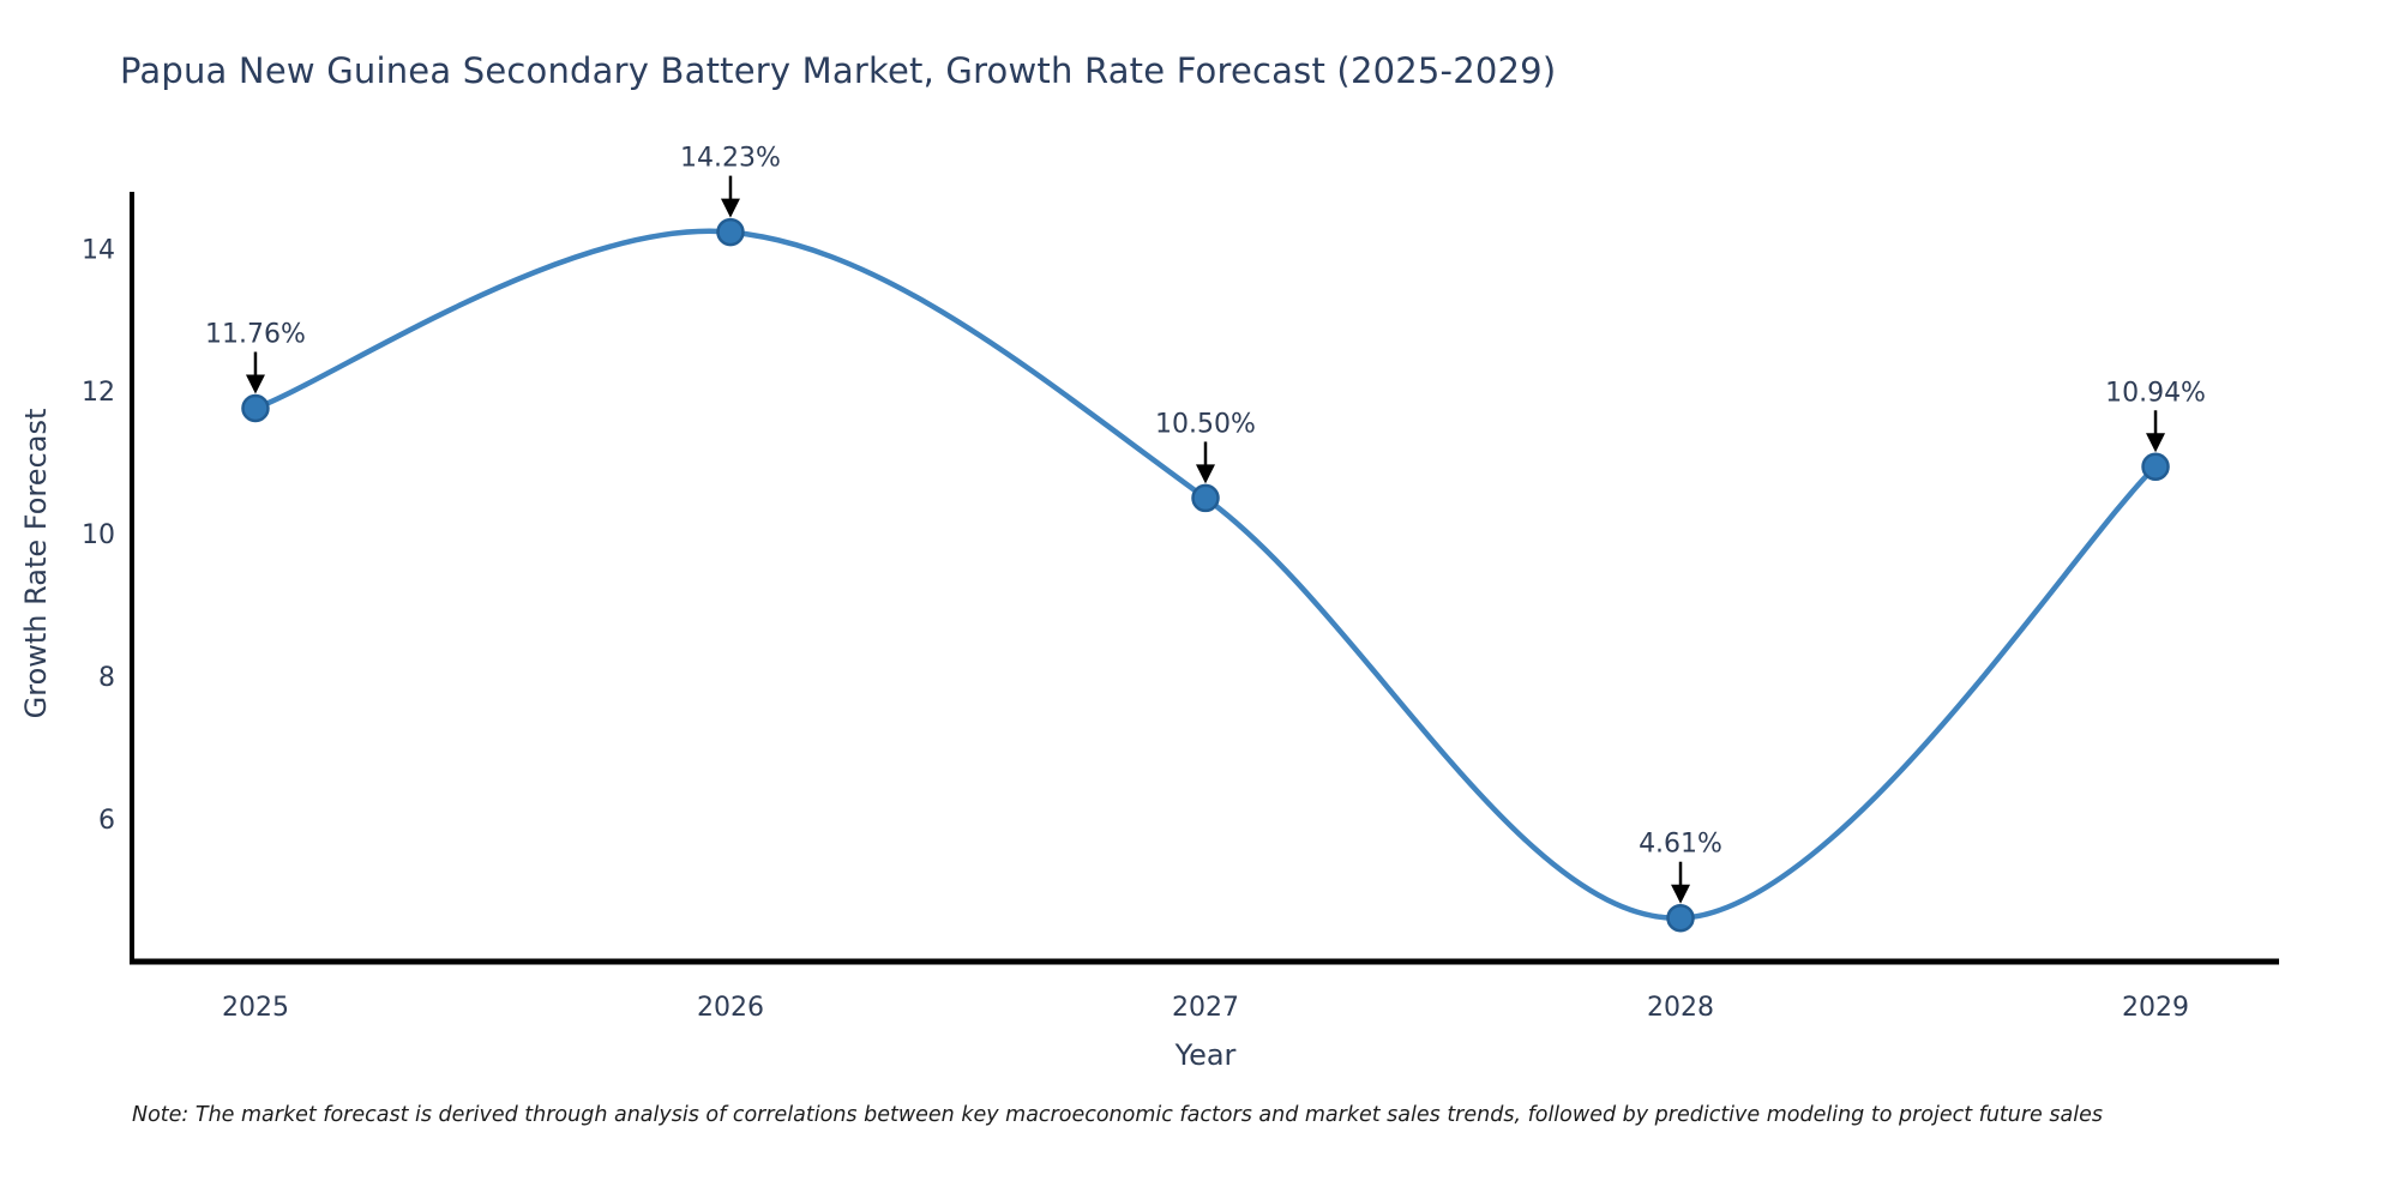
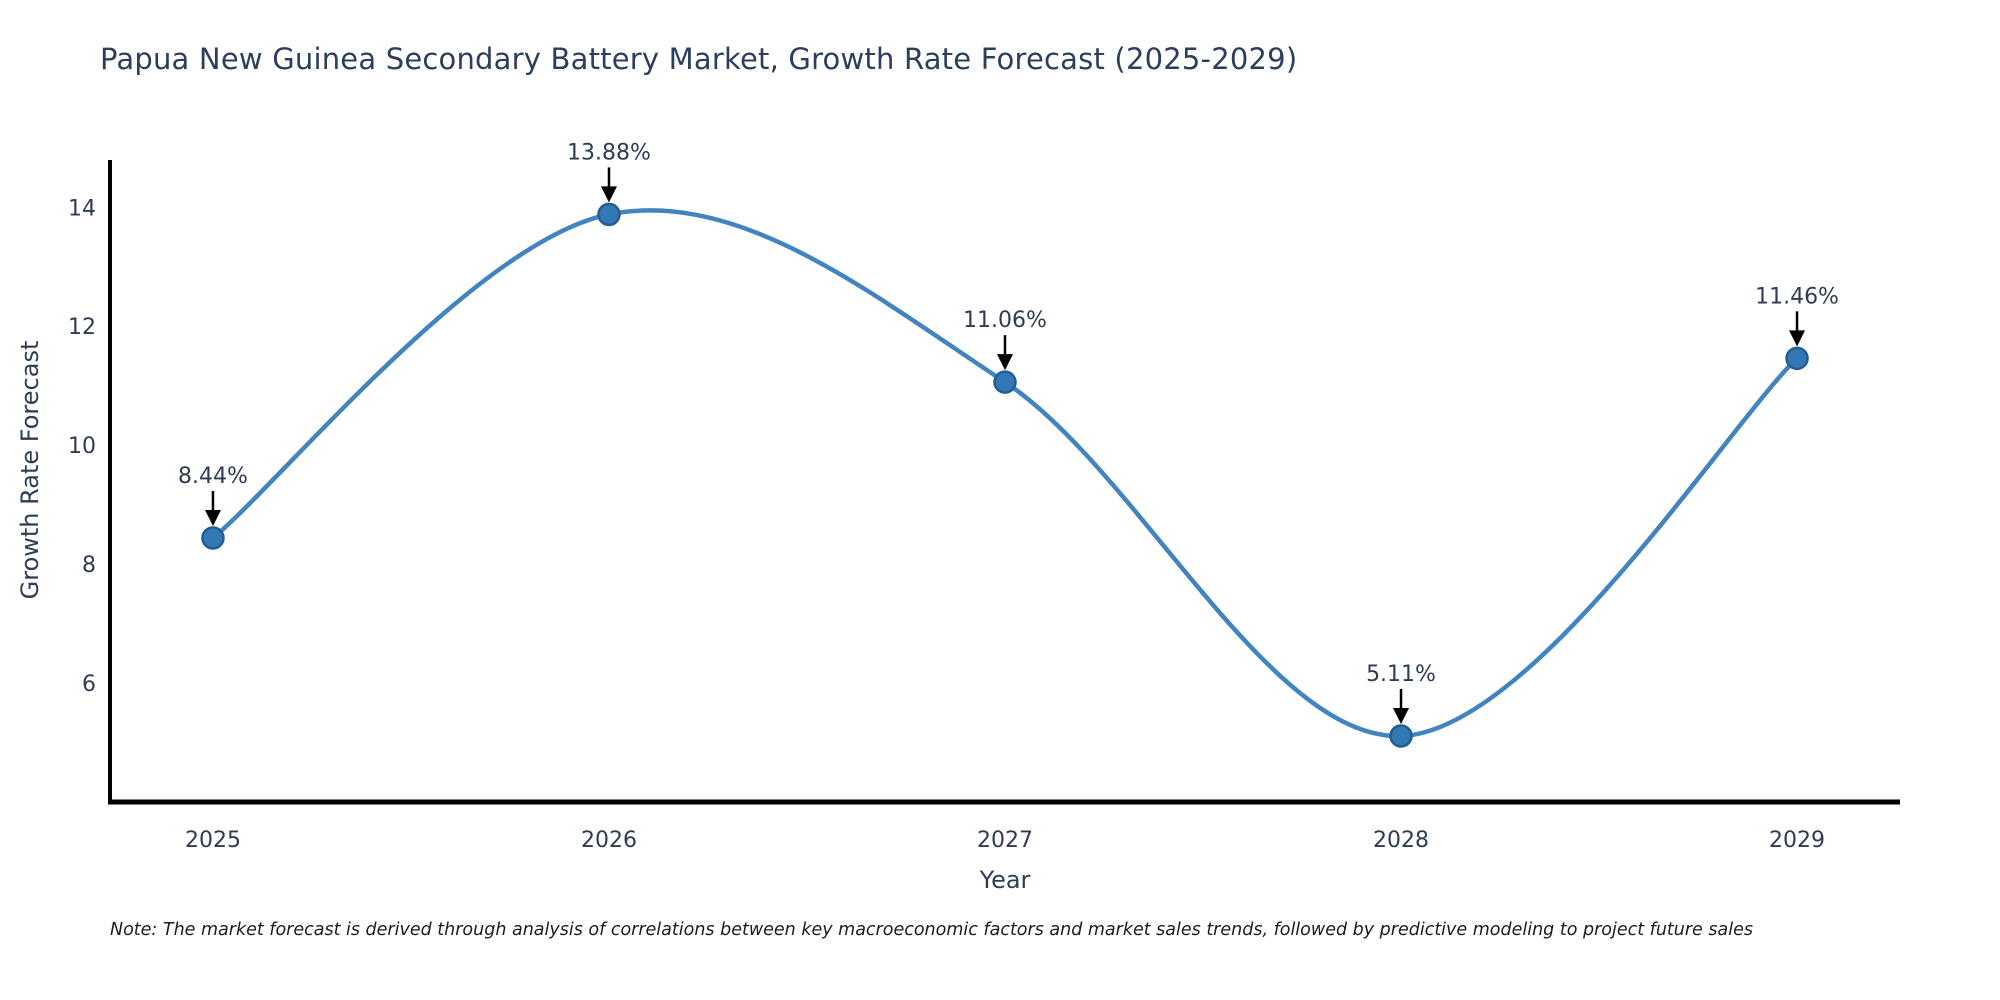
2025: 11.76% -> 8.44%
2026: 14.23% -> 13.88%
2027: 10.50% -> 11.06%
2028: 4.61% -> 5.11%
2029: 10.94% -> 11.46%
